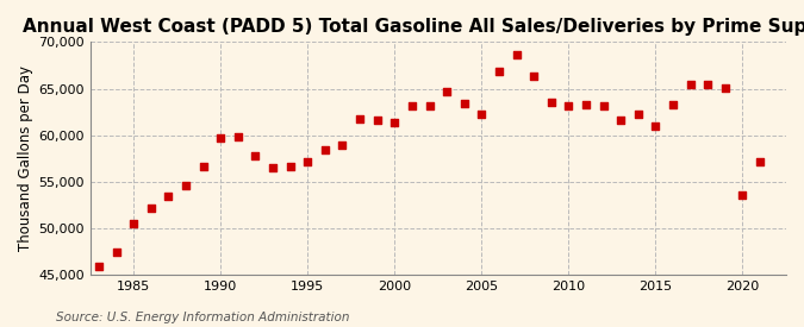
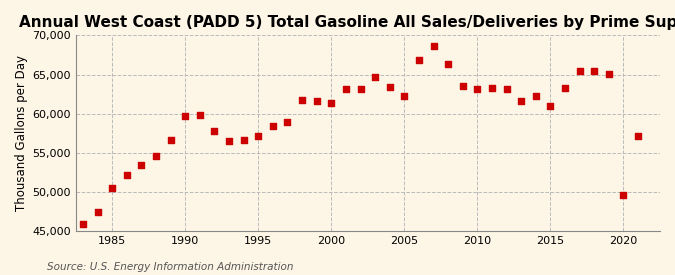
2020: 53,600 -> 49,600
